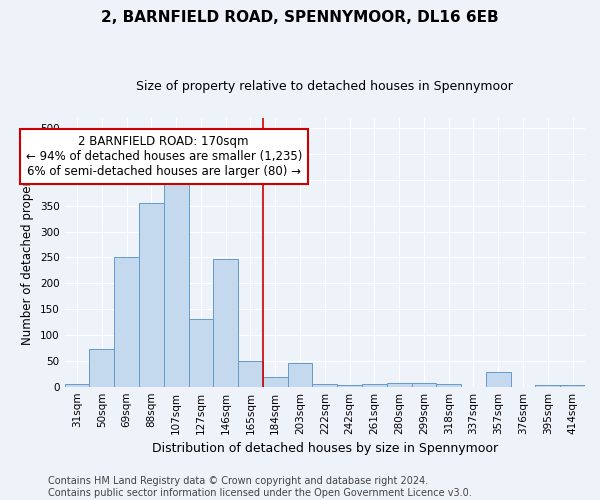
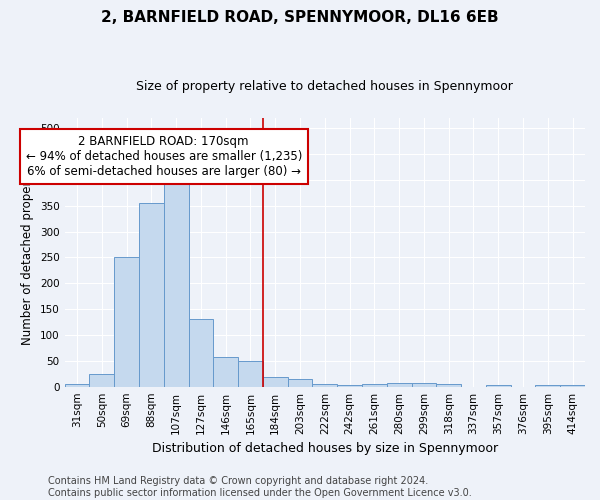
50sqm: 72 -> 24
146sqm: 246 -> 58
203sqm: 46 -> 15
357sqm: 28 -> 3
